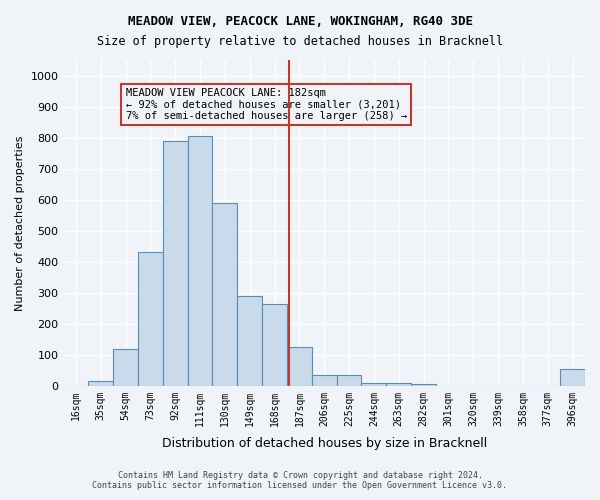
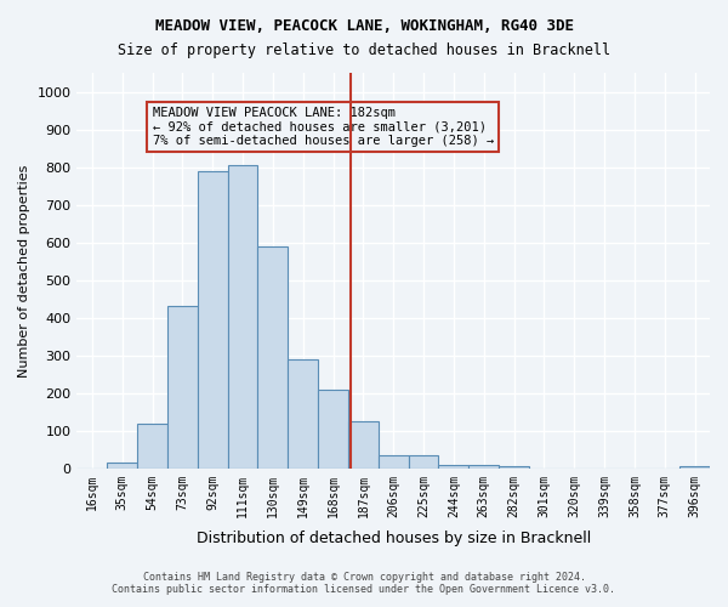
168sqm: 265 -> 210
396sqm: 55 -> 5
